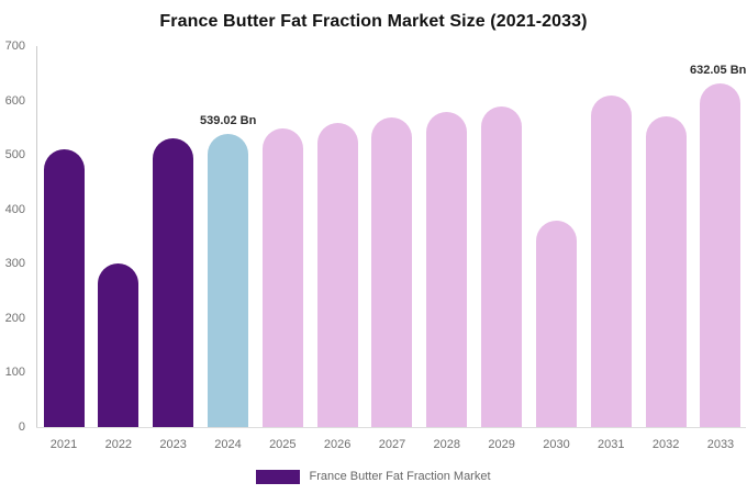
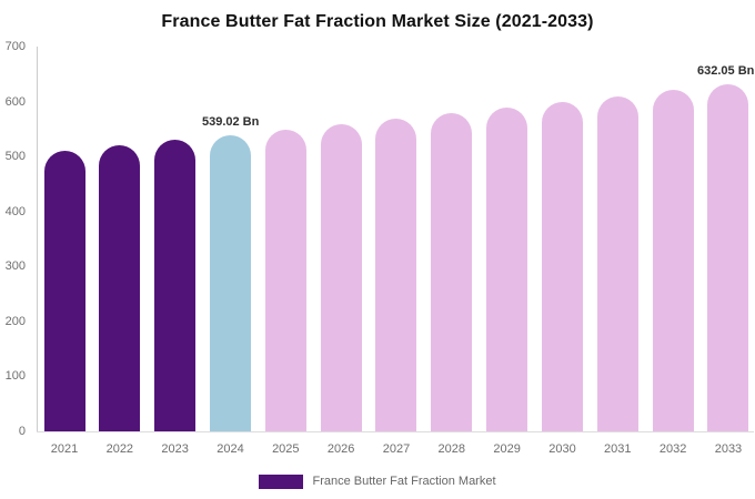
2022: 300 -> 520
2030: 380 -> 600
2032: 570 -> 620
